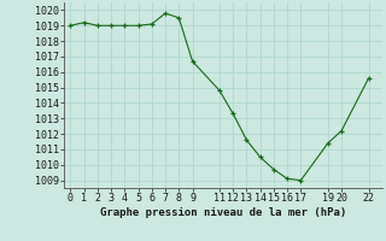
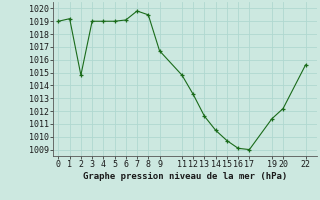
2: 1019.0 -> 1014.8
